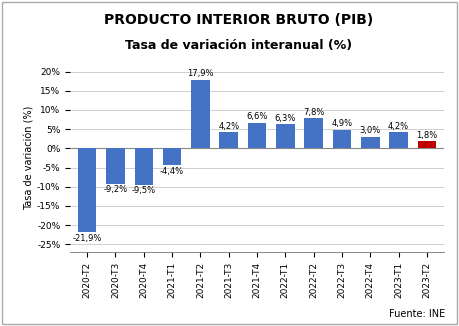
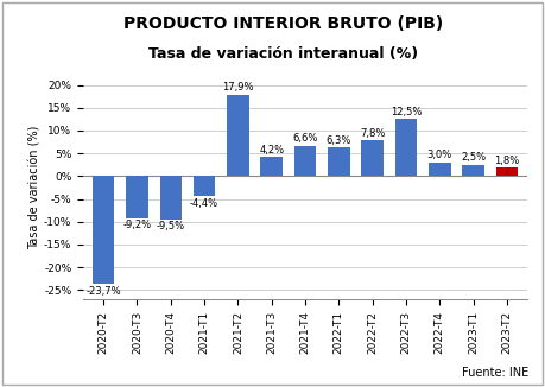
2020-T2: -21,9% -> -23,7%
2022-T3: 4,9% -> 12,5%
2023-T1: 4,2% -> 2,5%
